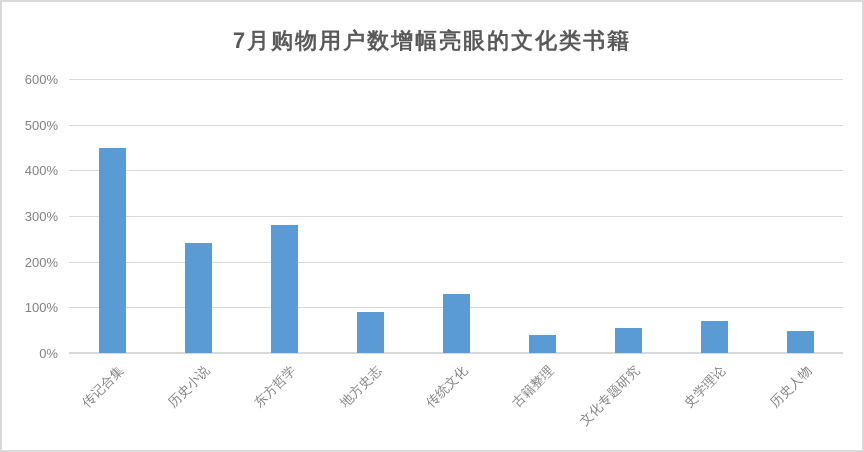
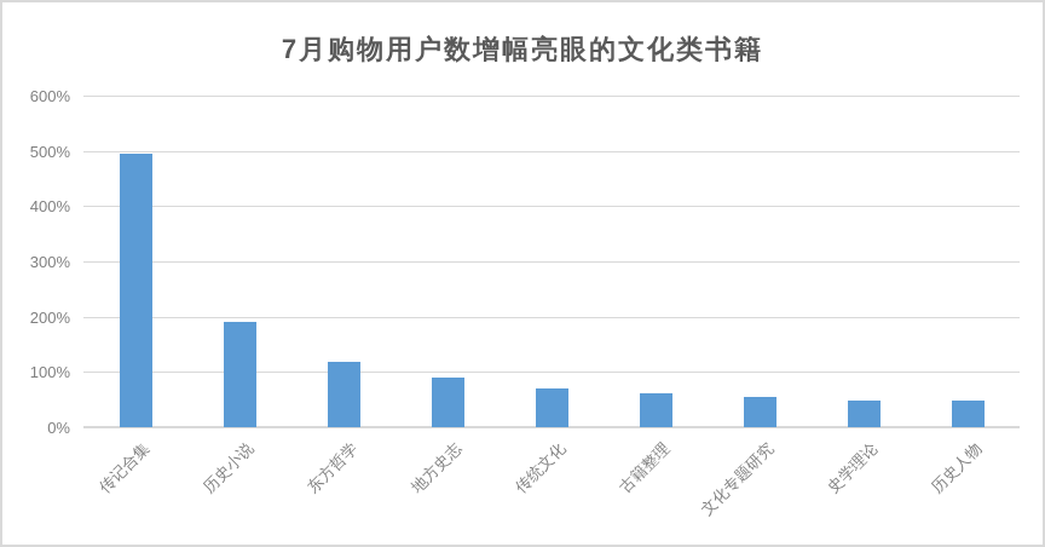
传记合集: 450% -> 500%
历史小说: 240% -> 190%
东方哲学: 280% -> 120%
传统文化: 130% -> 70%
古籍整理: 40% -> 60%
史学理论: 70% -> 50%
